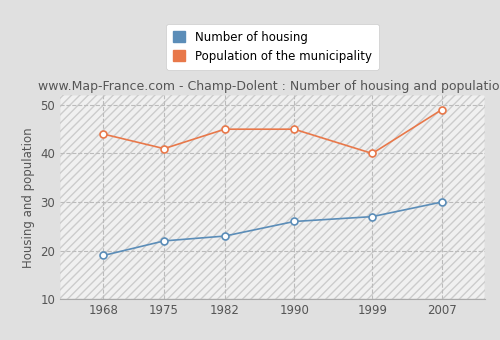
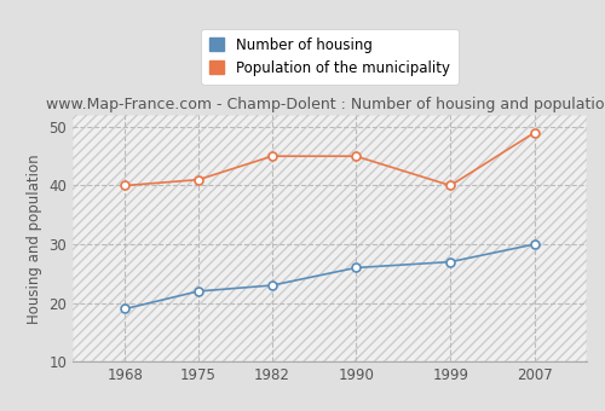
Population of the municipality/1968: 44 -> 40
